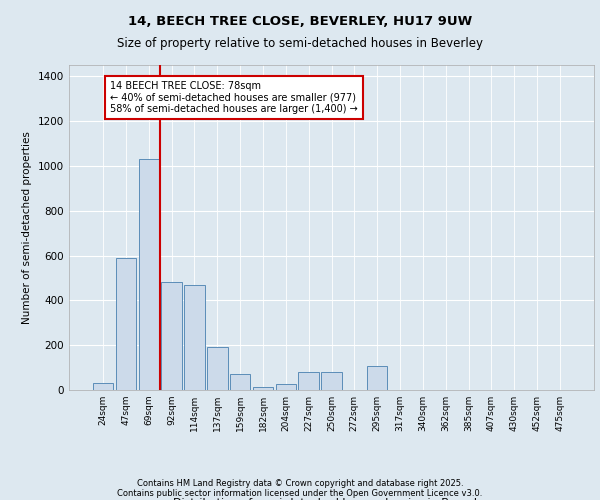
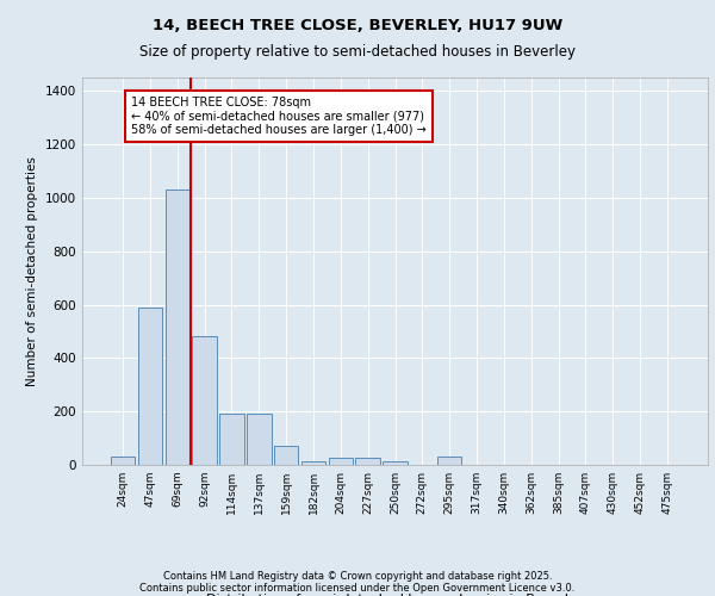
114sqm: 470 -> 190
227sqm: 80 -> 25
250sqm: 80 -> 15
295sqm: 105 -> 30
